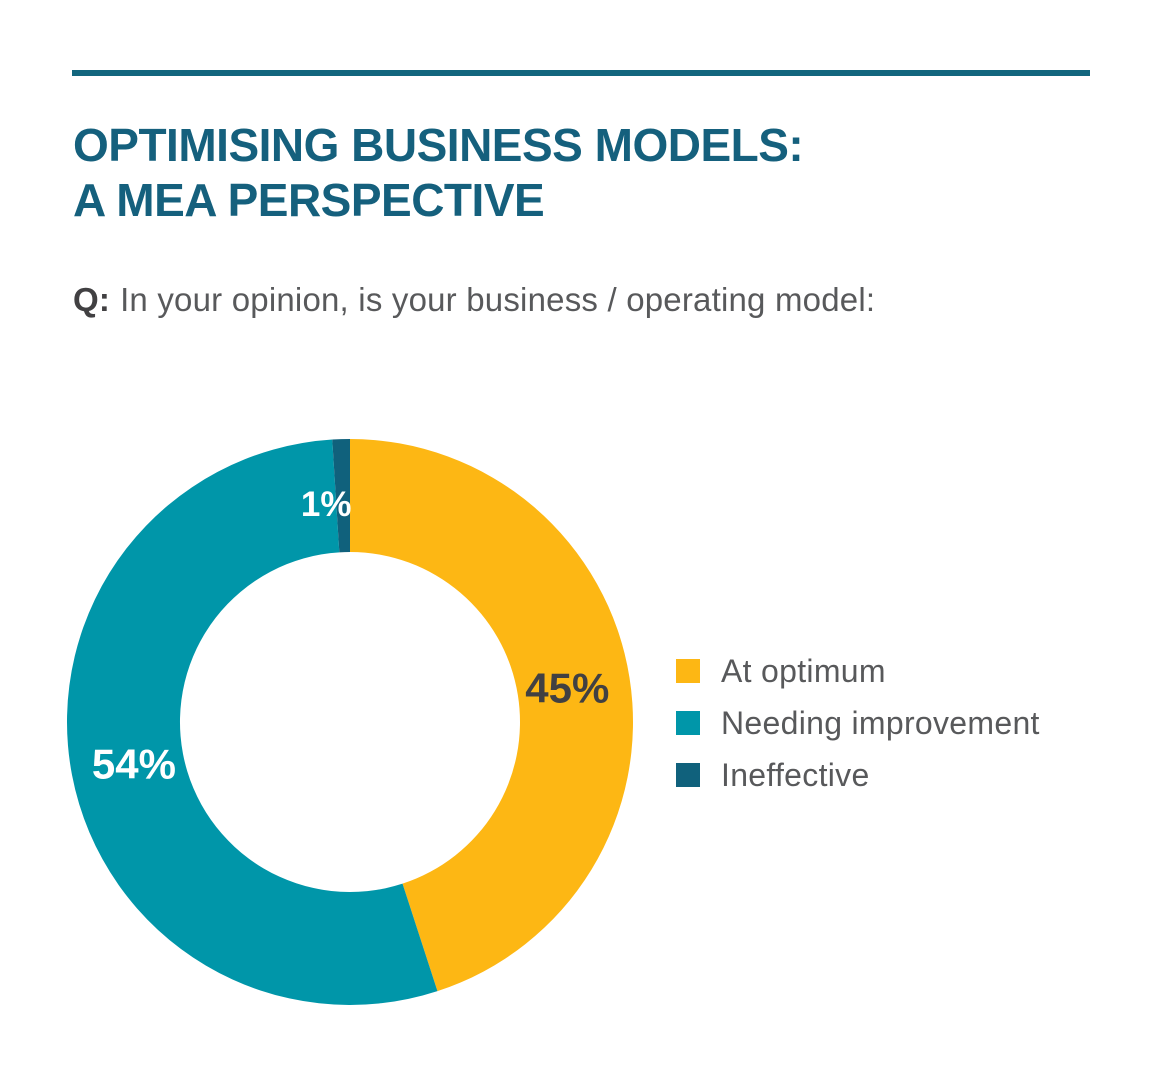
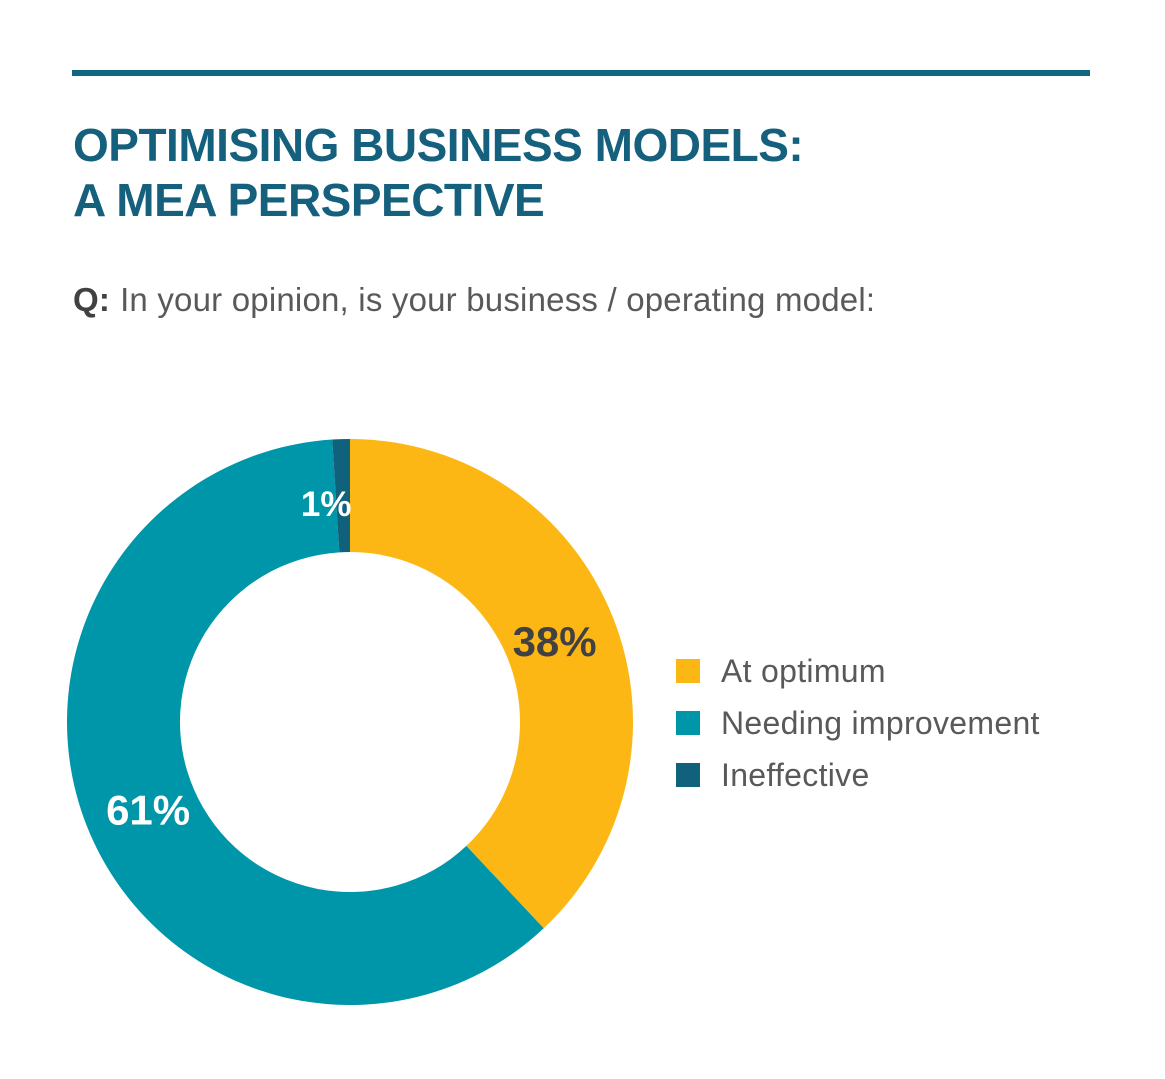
At optimum: 45% -> 38%
Needing improvement: 54% -> 61%
